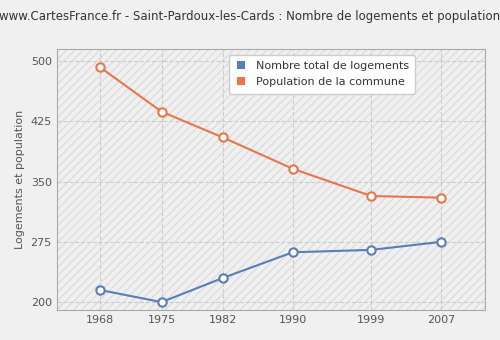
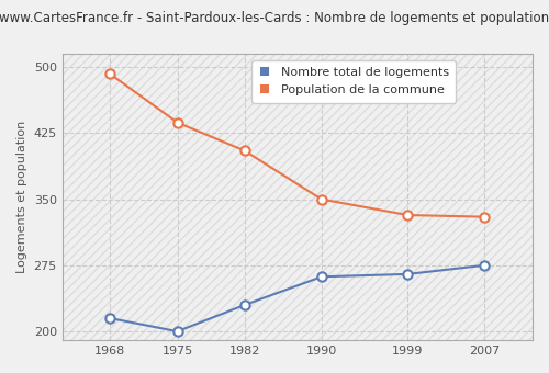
Population de la commune/1990: 366 -> 350
